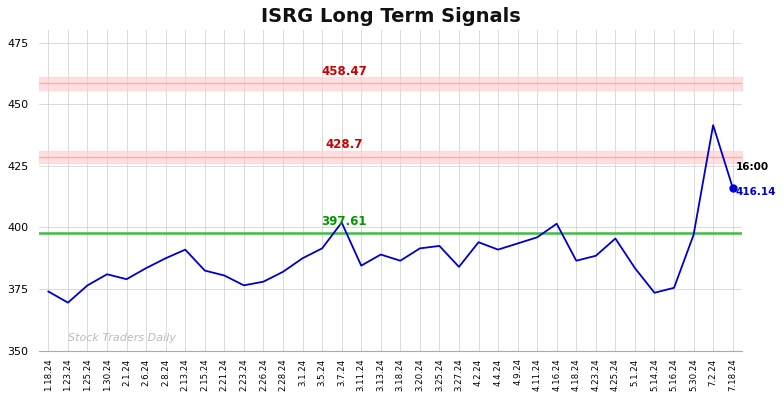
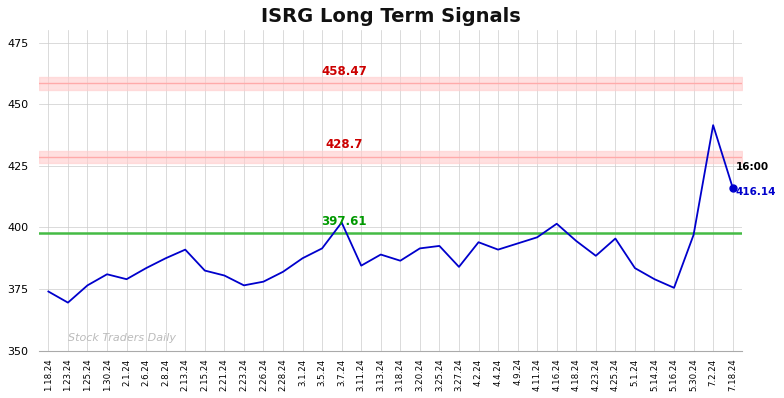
4.18.24: 386.5 -> 394.5
5.14.24: 373.5 -> 379.0
